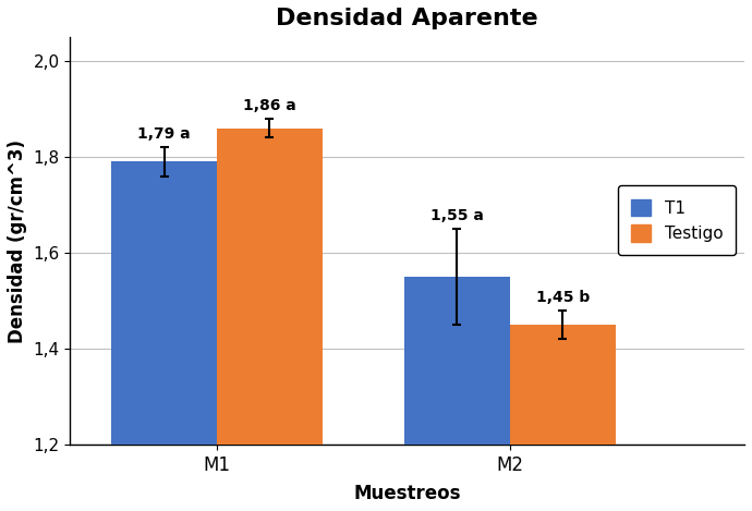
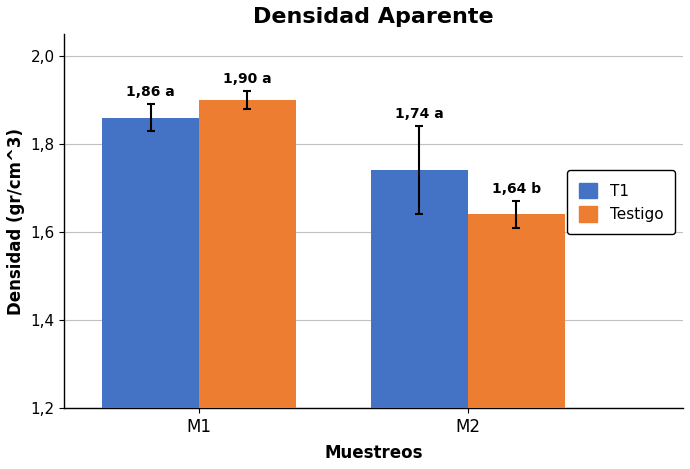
T1/M1: 1,79 -> 1,86
Testigo/M1: 1,86 -> 1,90
T1/M2: 1,55 -> 1,74
Testigo/M2: 1,45 -> 1,64
